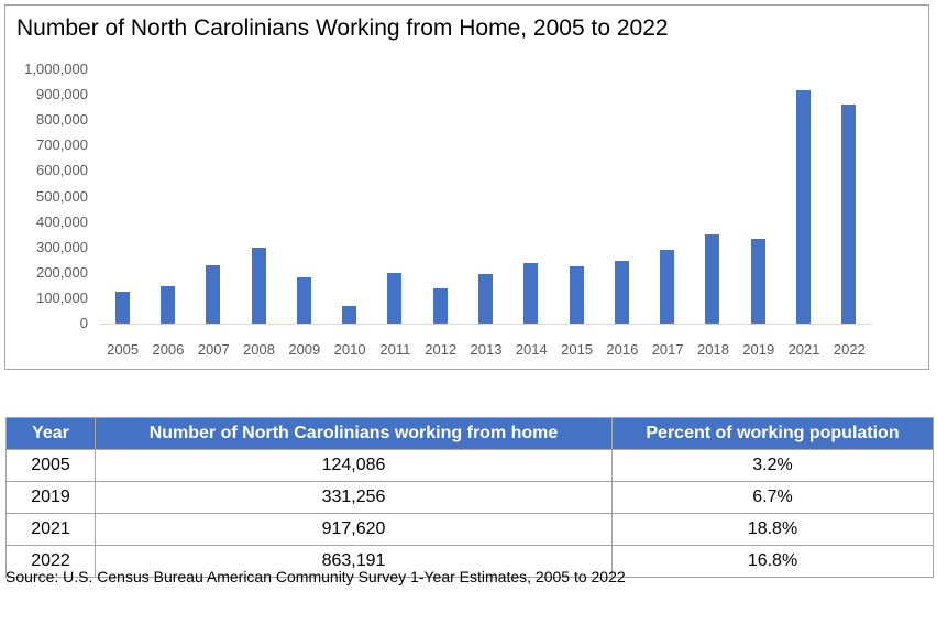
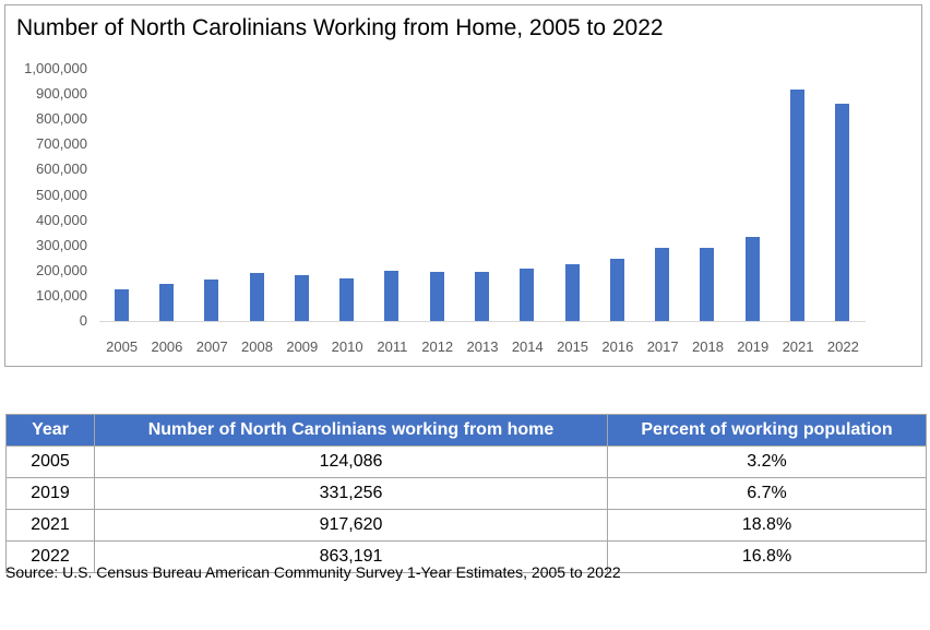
2007: 230000 -> 160000
2008: 300000 -> 190000
2010: 70000 -> 170000
2012: 140000 -> 190000
2014: 240000 -> 210000
2018: 350000 -> 290000
